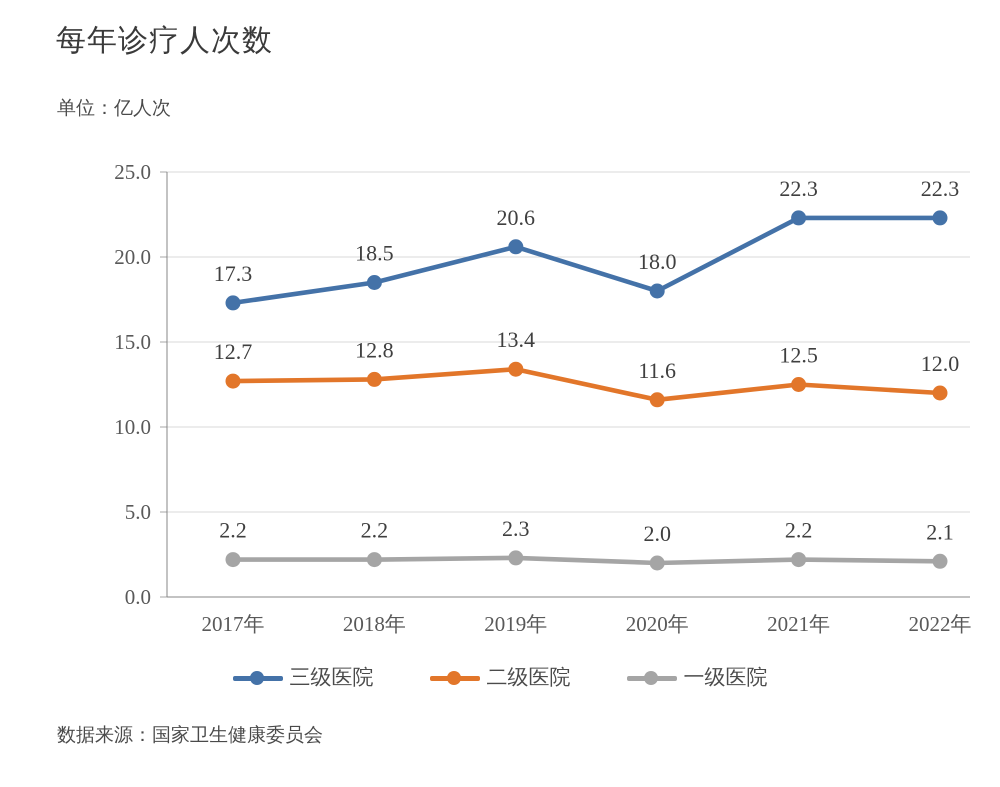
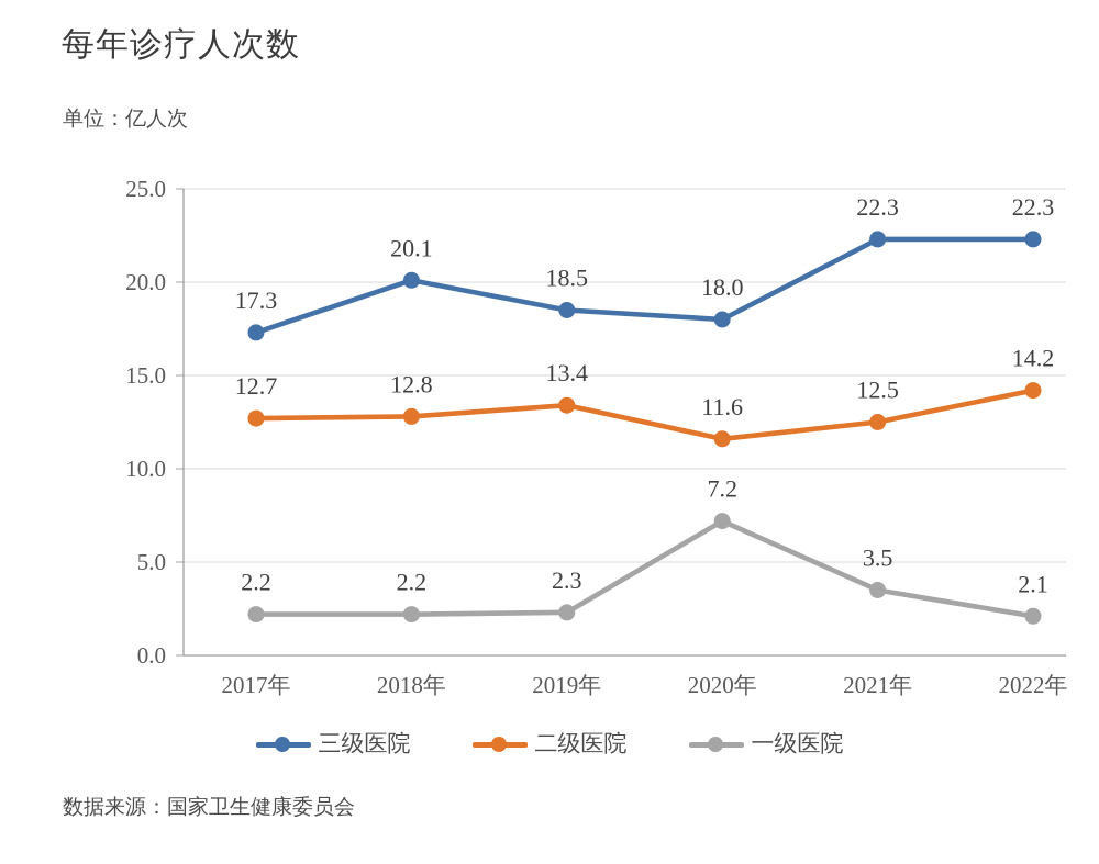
三级医院/2018年: 18.5 -> 20.1
三级医院/2019年: 20.6 -> 18.5
一级医院/2020年: 2.0 -> 7.2
一级医院/2021年: 2.2 -> 3.5
二级医院/2022年: 12.0 -> 14.2
